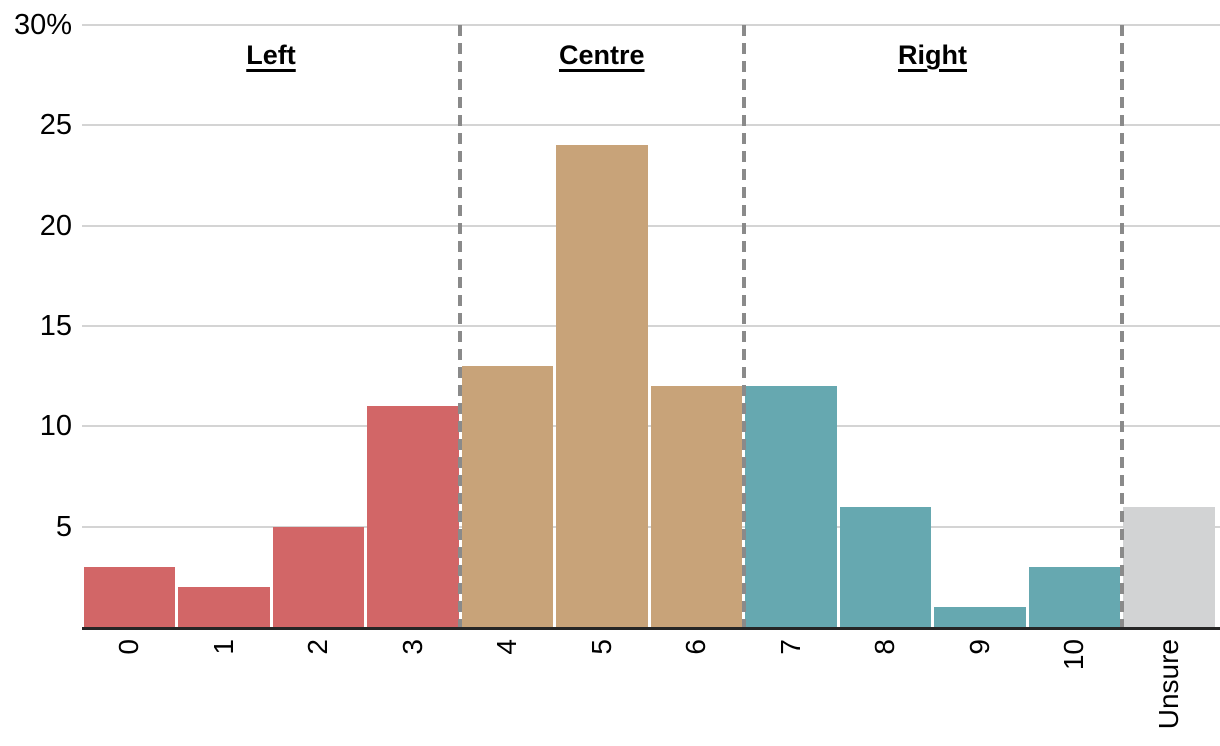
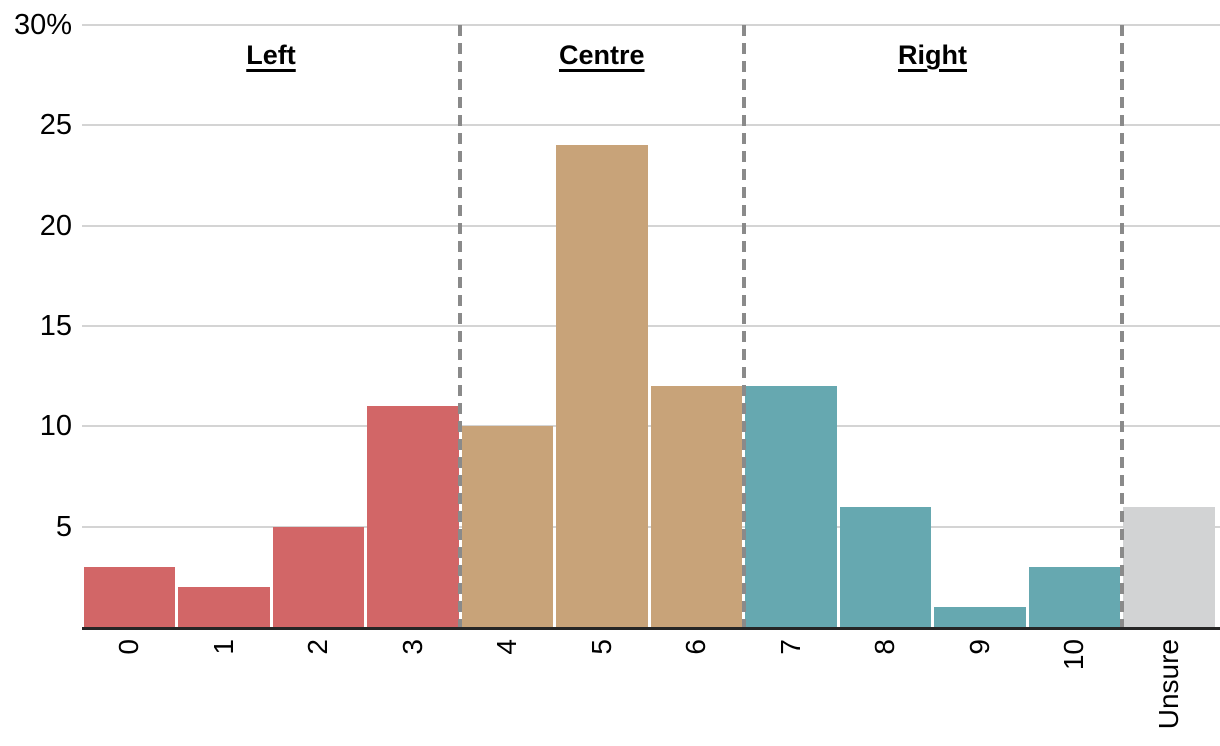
4: 13% -> 10%
